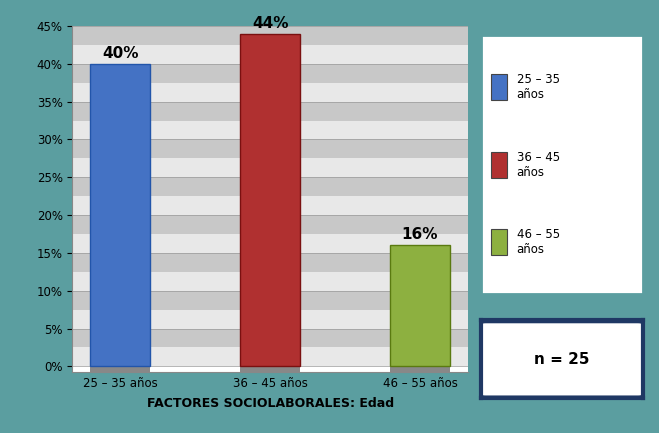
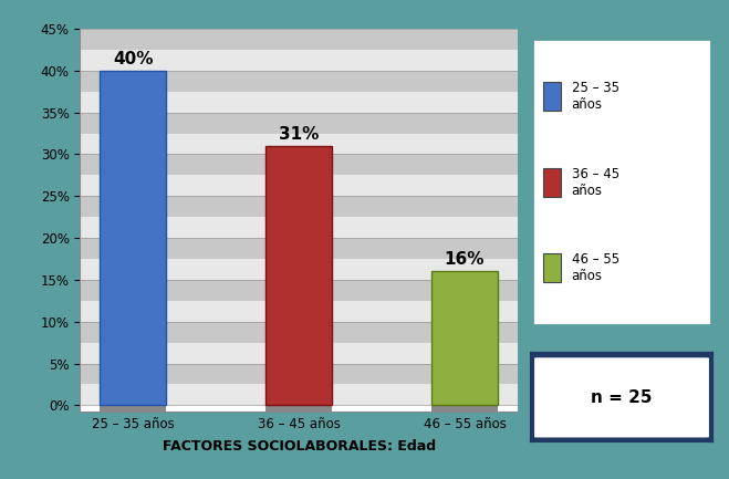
36 – 45 años: 44% -> 31%
